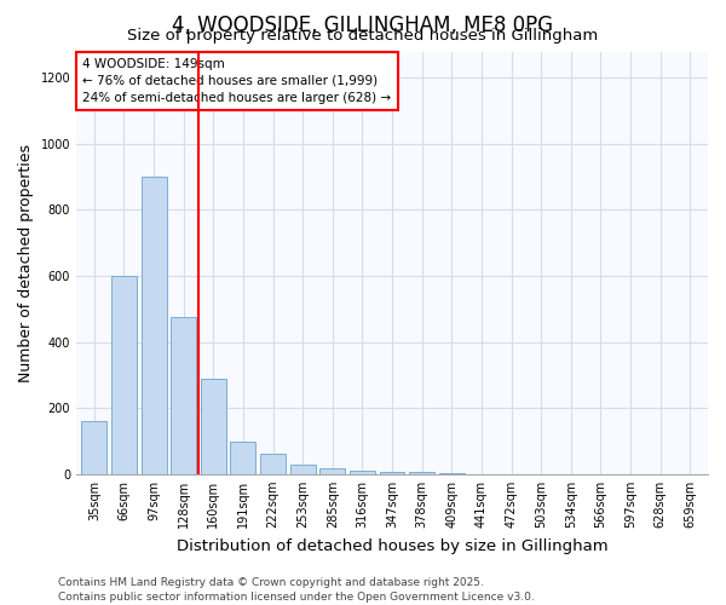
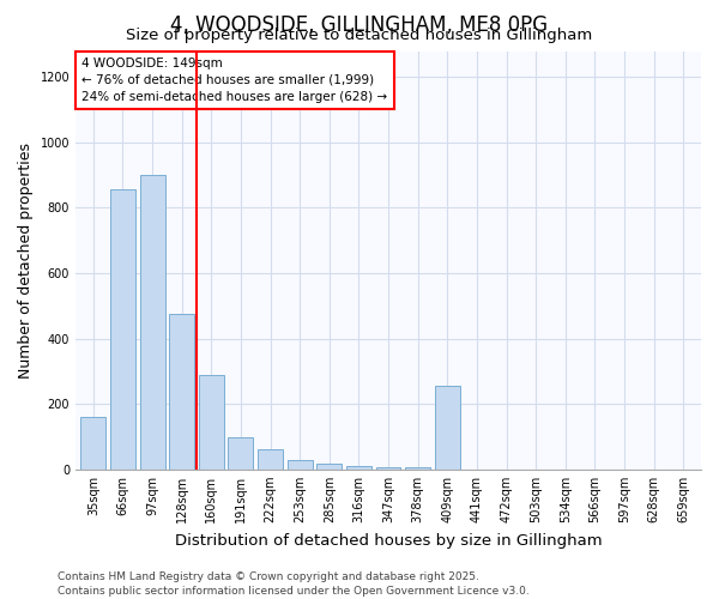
66sqm: 600 -> 855
409sqm: 2 -> 255
